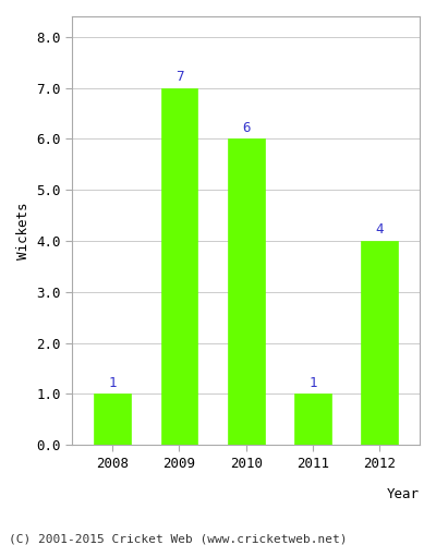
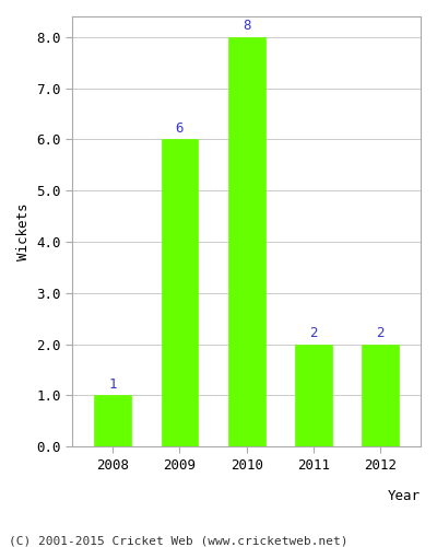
2009: 7 -> 6
2010: 6 -> 8
2011: 1 -> 2
2012: 4 -> 2
